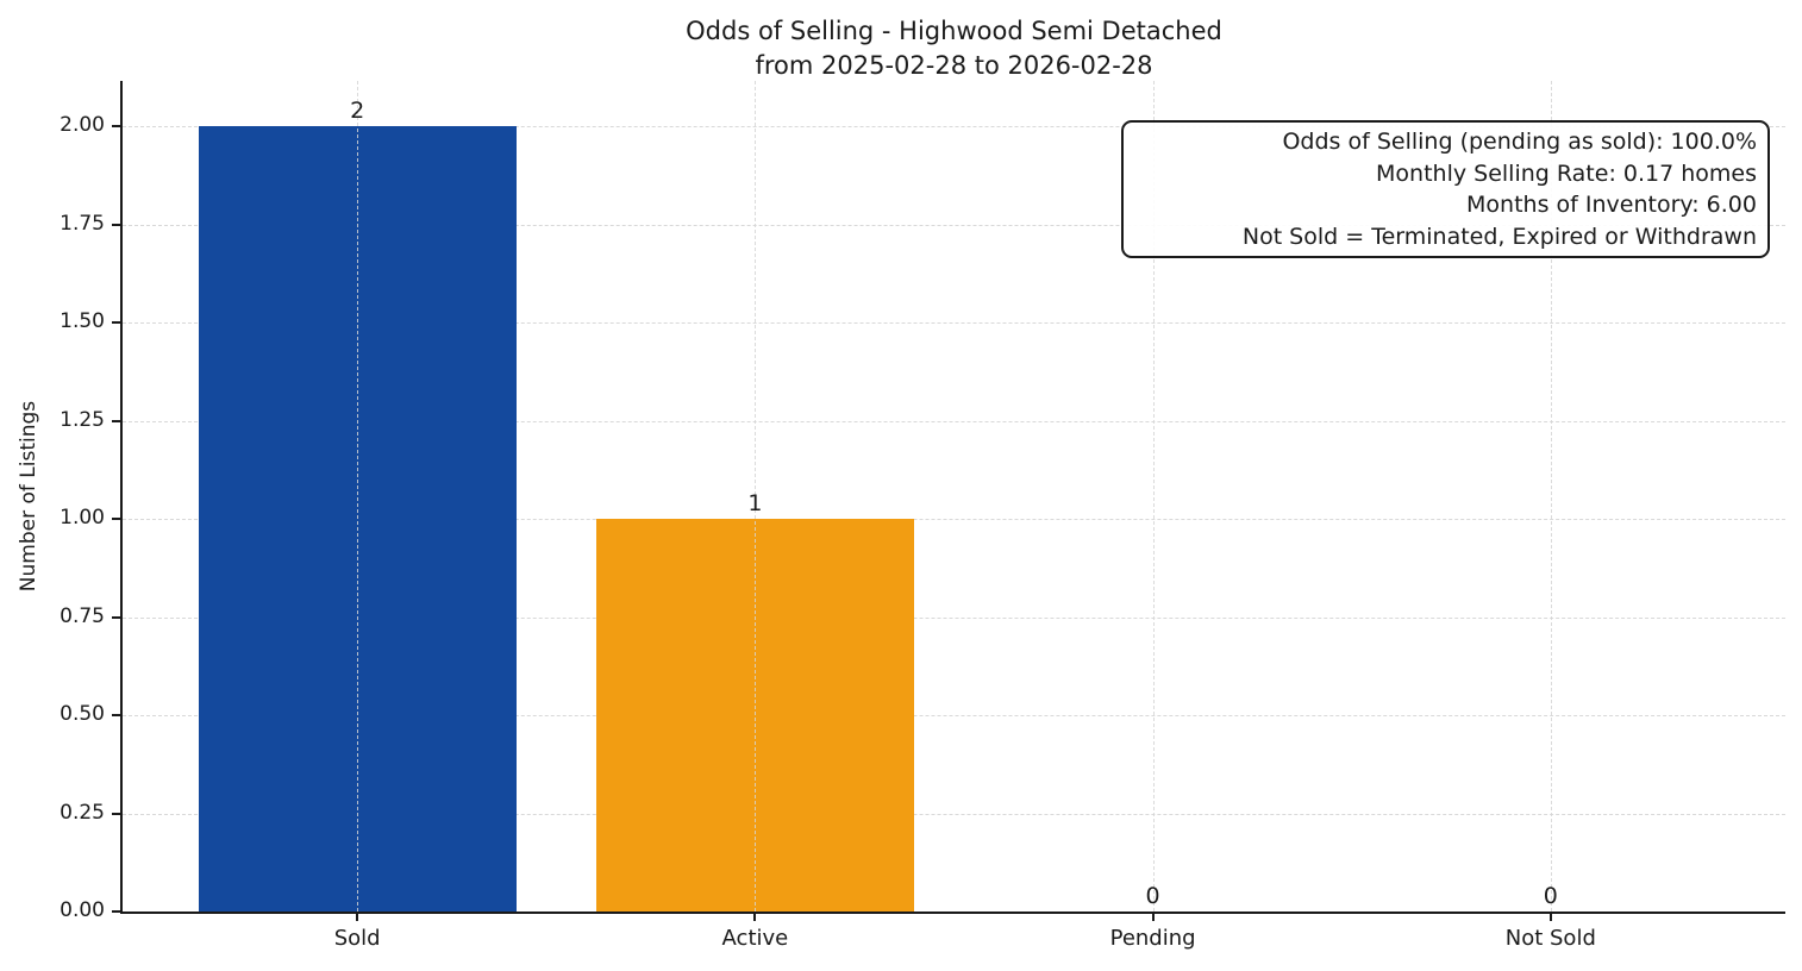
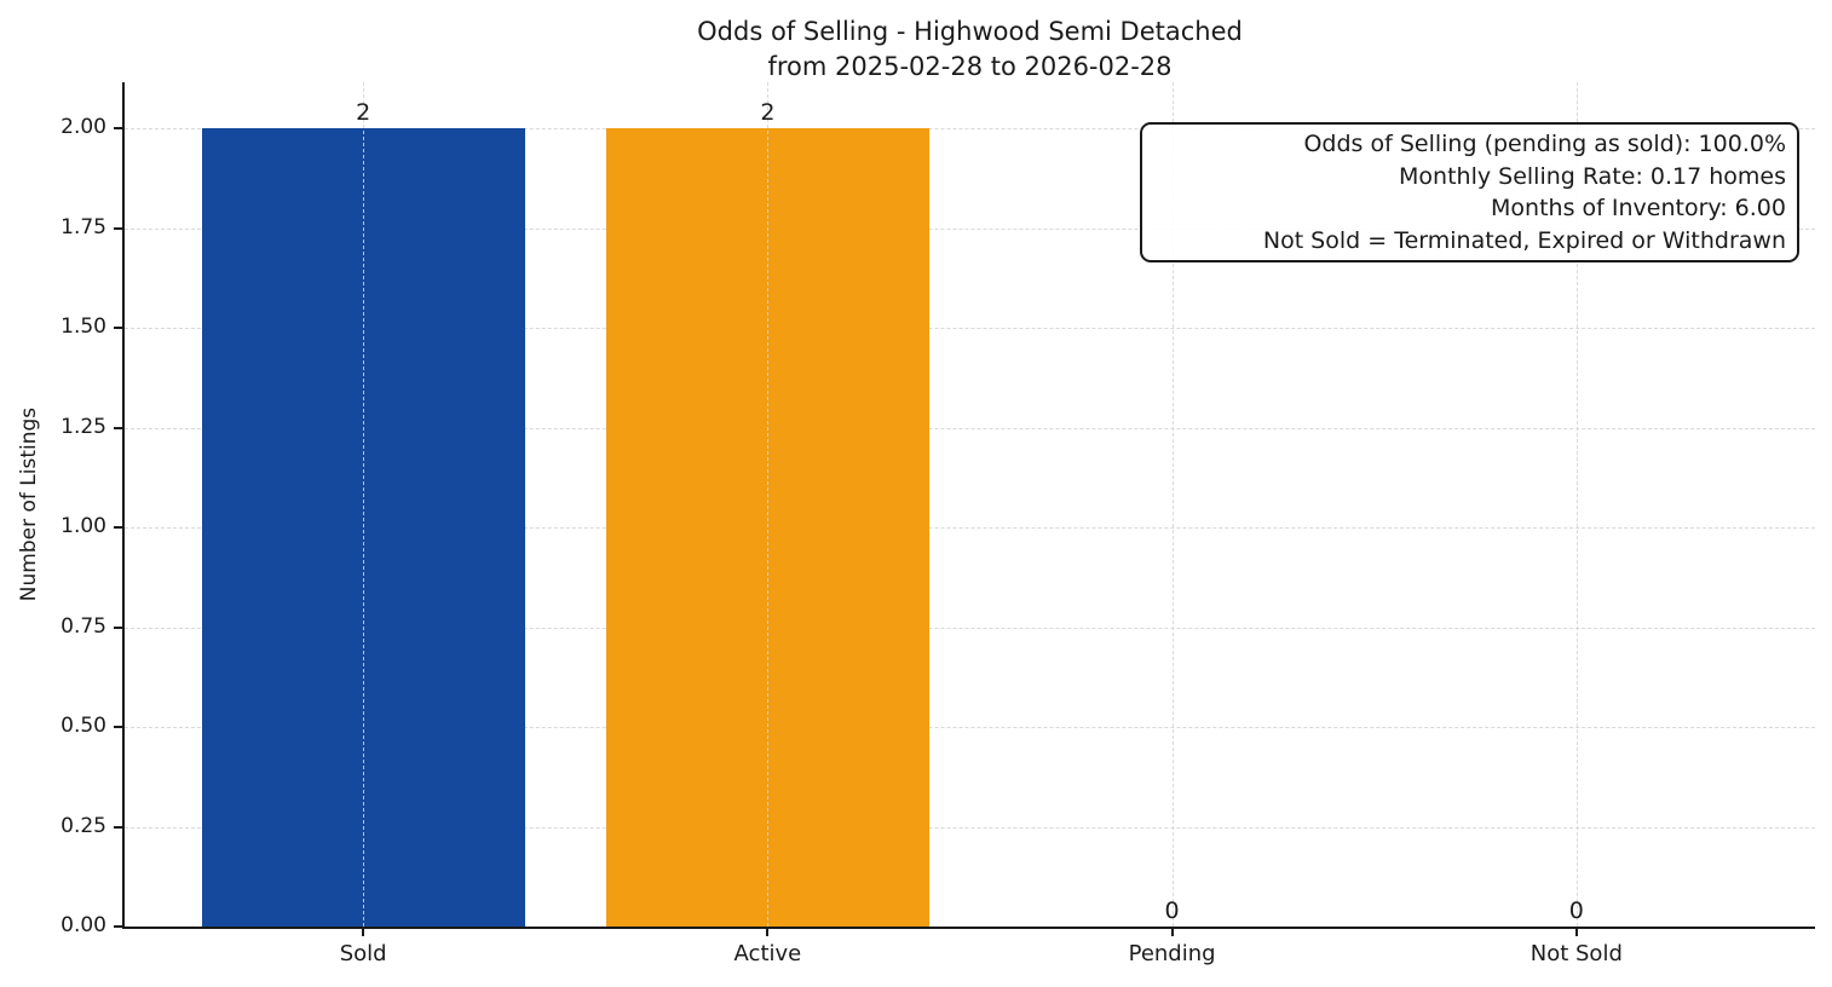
Active: 1 -> 2
